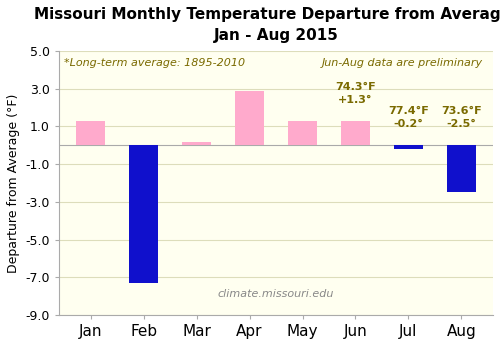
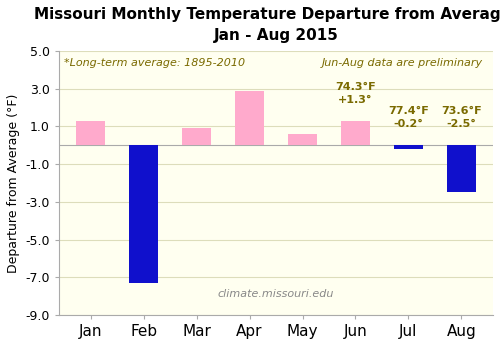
Mar: 0.2 -> 0.9
May: 1.3 -> 0.6
